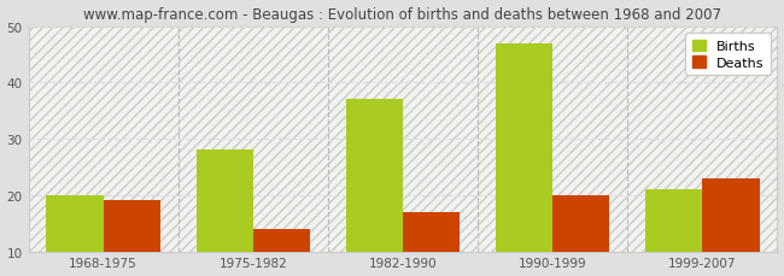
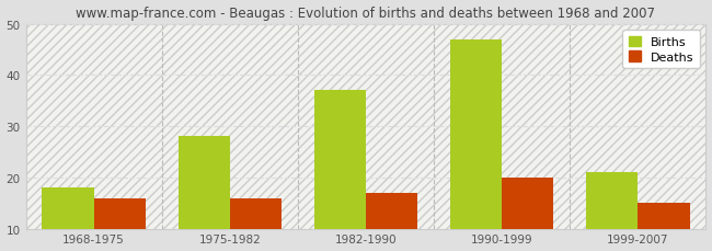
Births/1968-1975: 20 -> 18
Deaths/1968-1975: 19 -> 16
Deaths/1975-1982: 14 -> 16
Deaths/1999-2007: 23 -> 15
